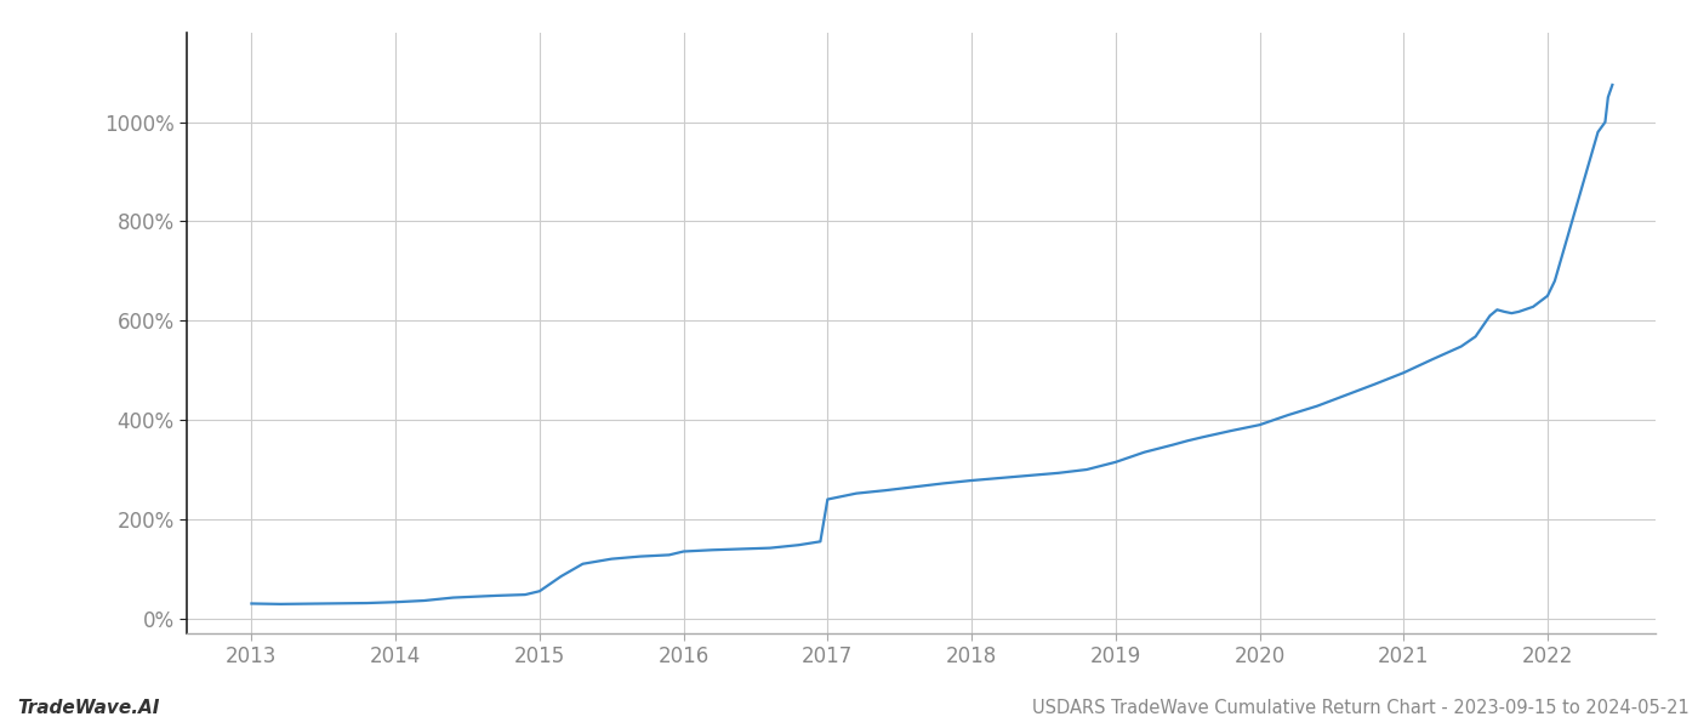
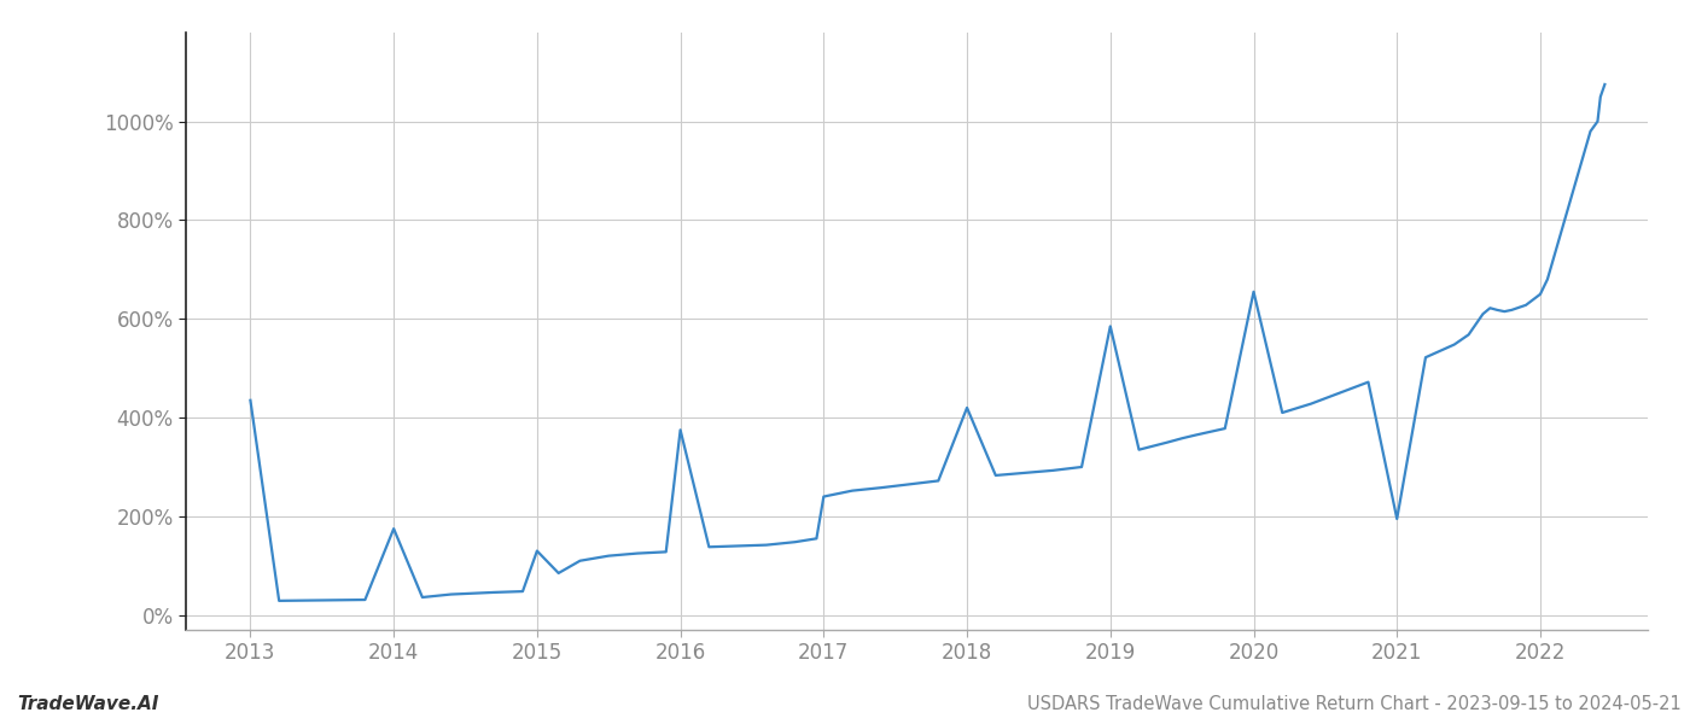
2013: 30% -> 435%
2014: 33% -> 175%
2015: 55% -> 130%
2016: 135% -> 375%
2018: 278% -> 420%
2019: 315% -> 585%
2020: 390% -> 655%
2021: 495% -> 195%
